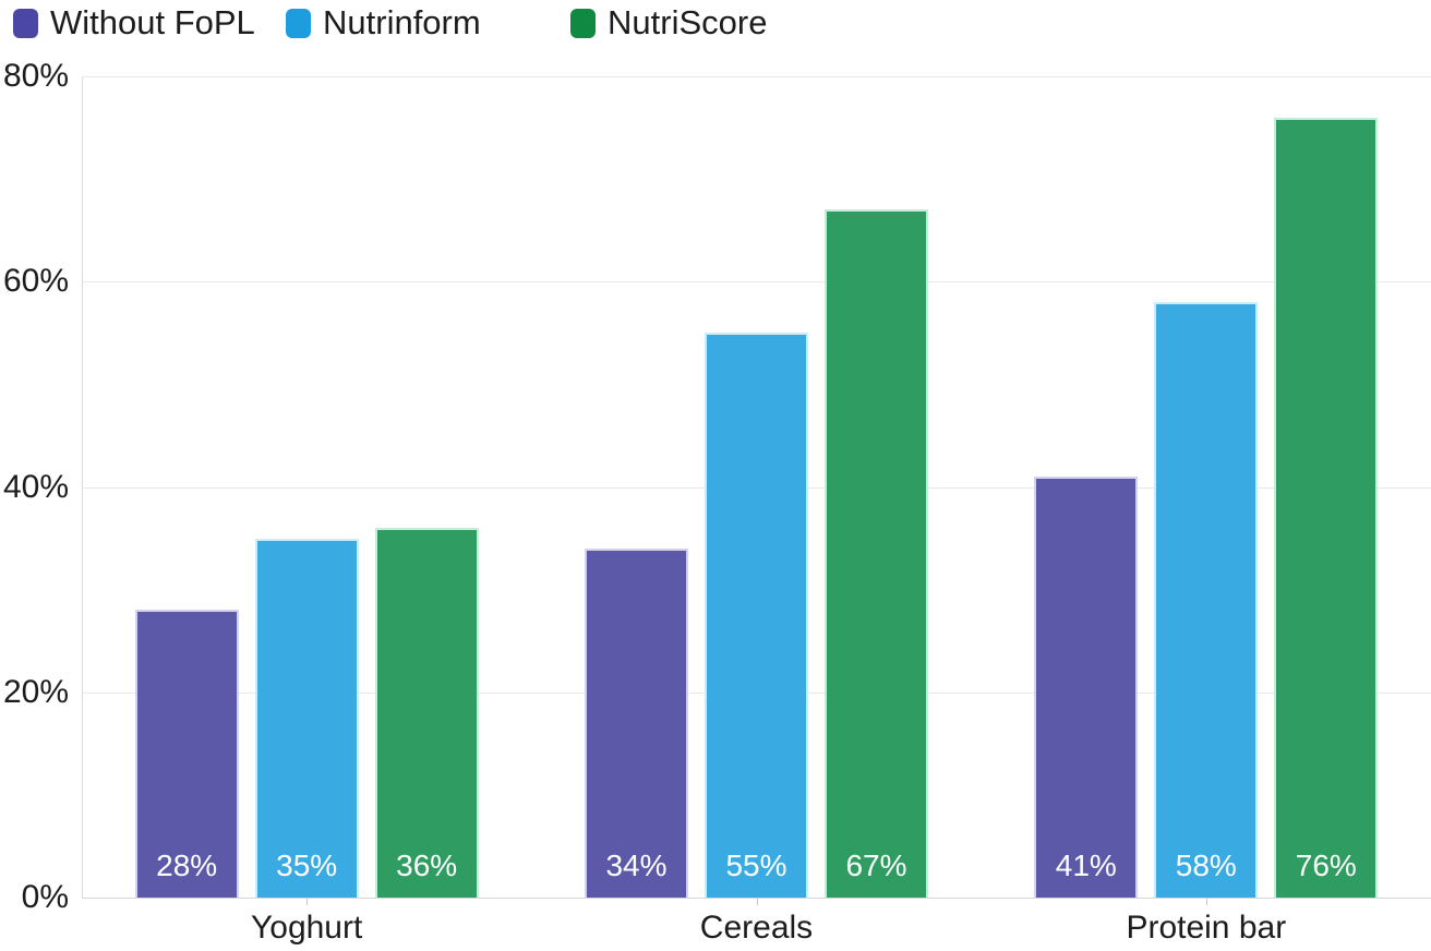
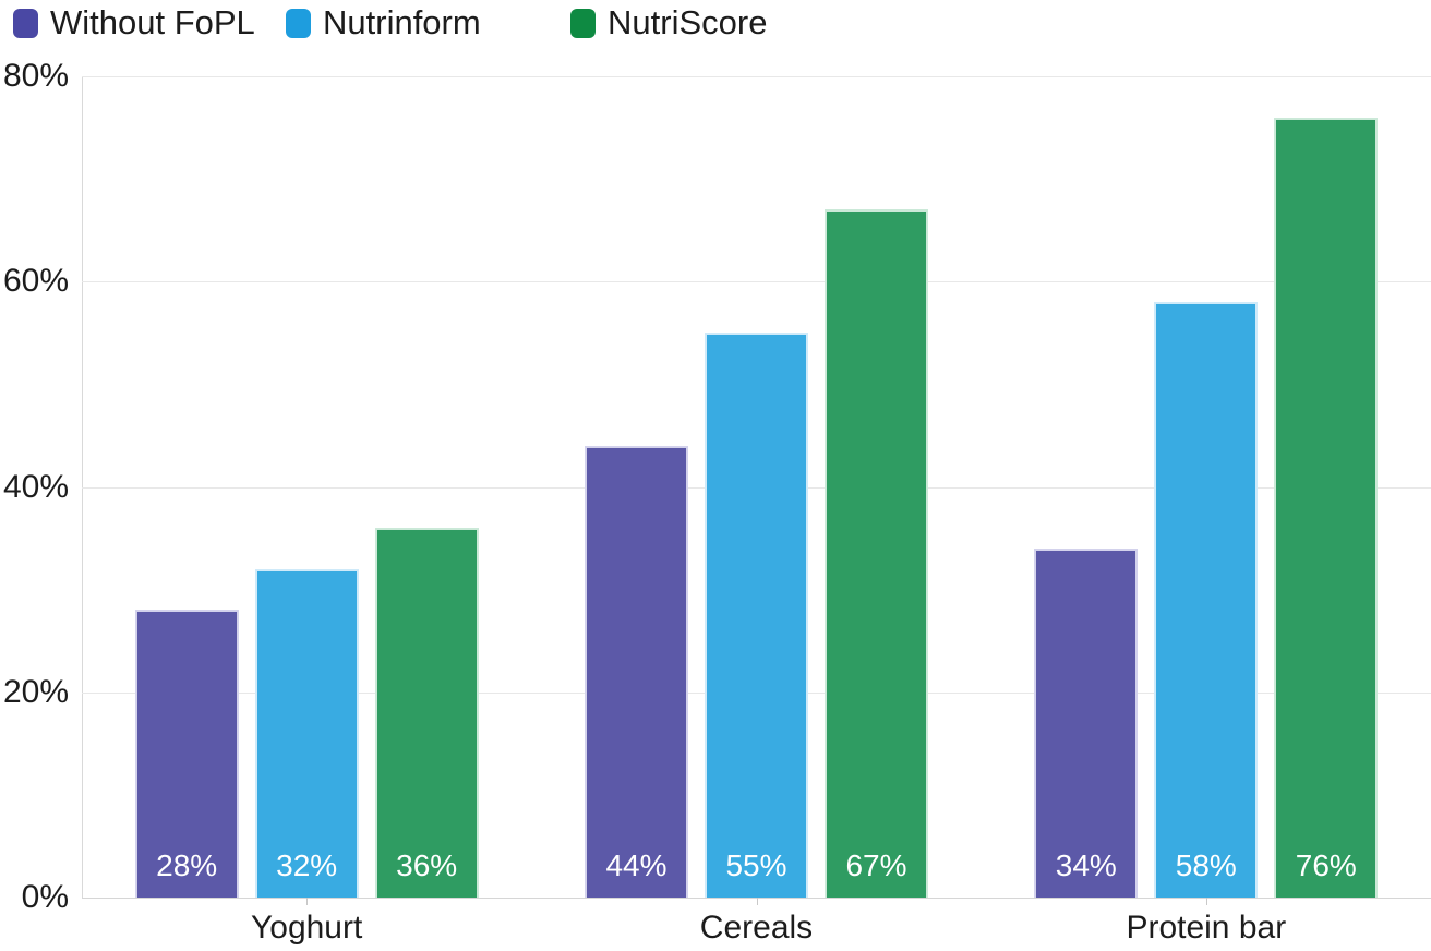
Nutrinform/Yoghurt: 35% -> 32%
Without FoPL/Cereals: 34% -> 44%
Without FoPL/Protein bar: 41% -> 34%
